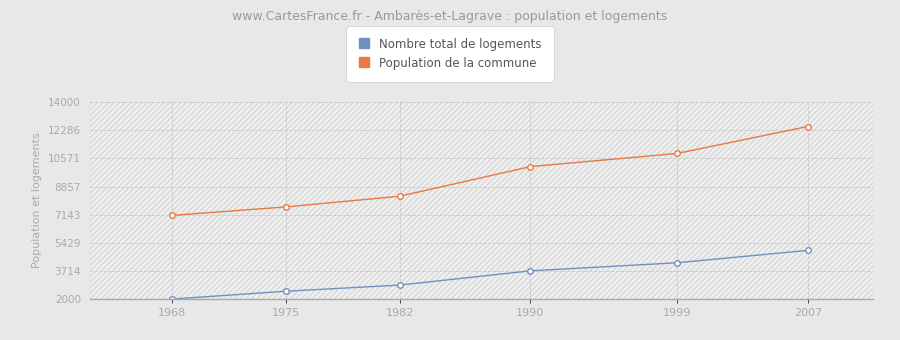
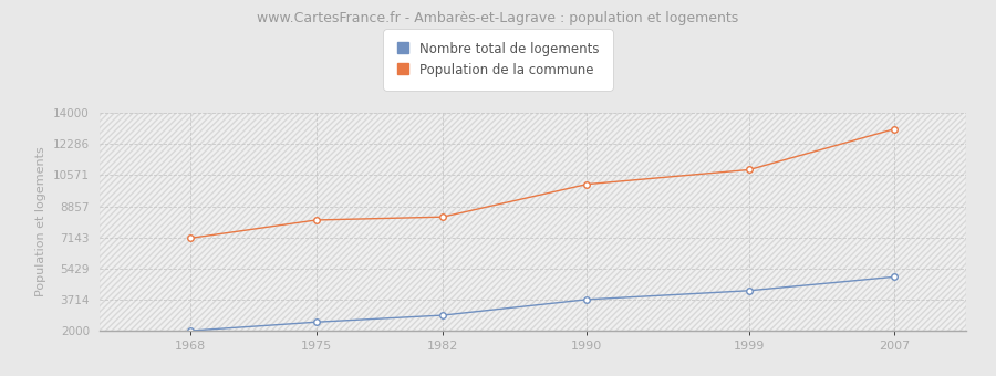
Population de la commune/1975: 7600 -> 8100
Population de la commune/2007: 12500 -> 13100
